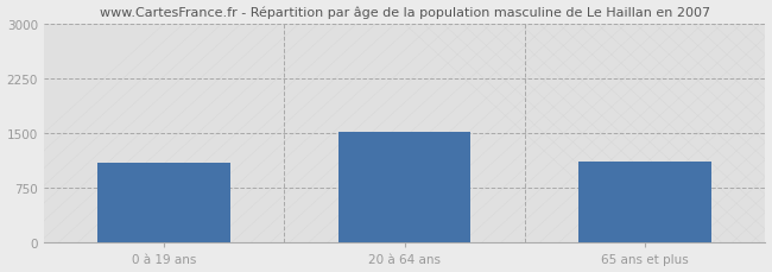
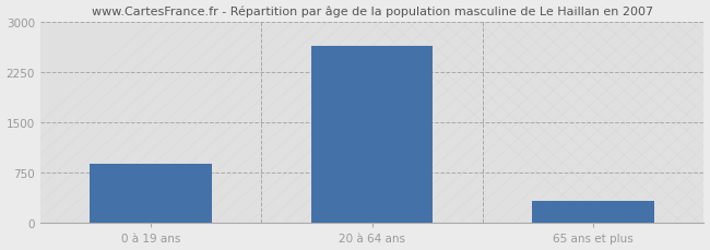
0 à 19 ans: 1100 -> 880
20 à 64 ans: 1520 -> 2650
65 ans et plus: 1120 -> 330
